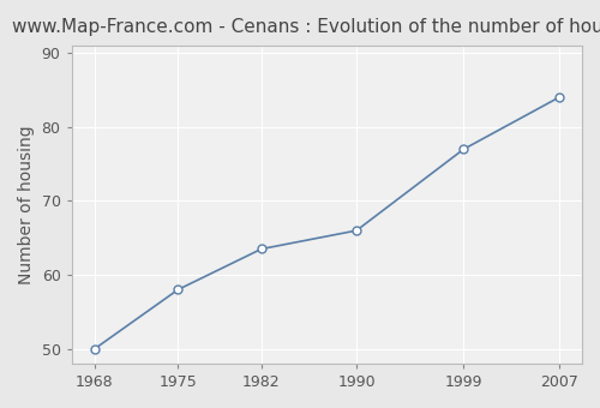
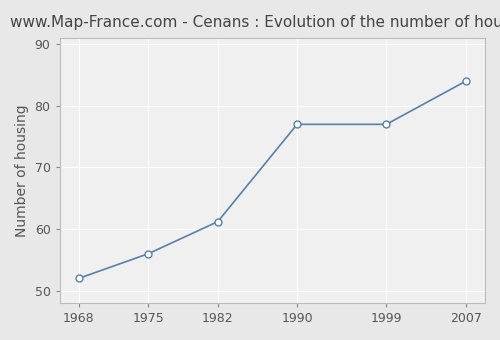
1968: 50.0 -> 52.0
1975: 58.0 -> 56.0
1982: 63.5 -> 61.2
1990: 66.0 -> 77.0
